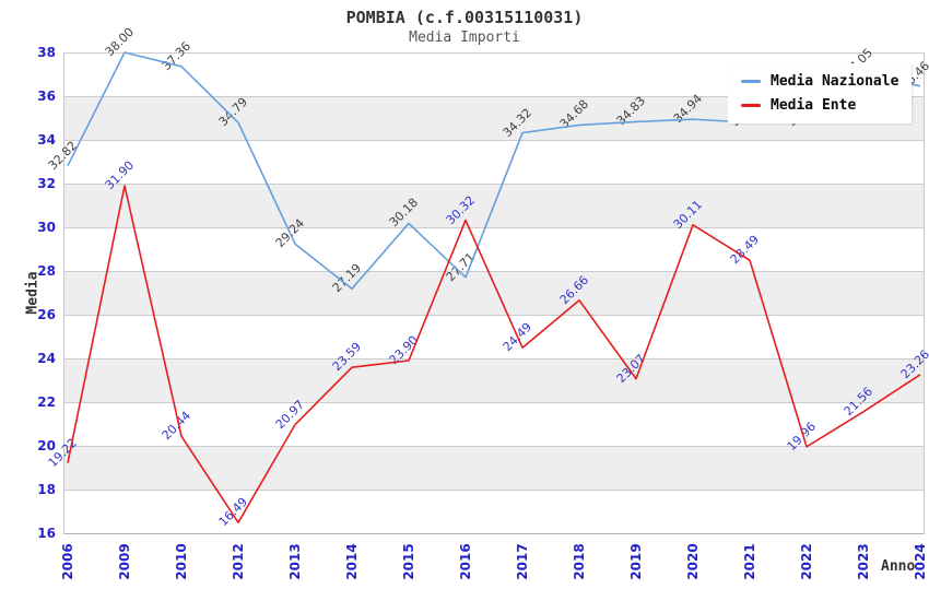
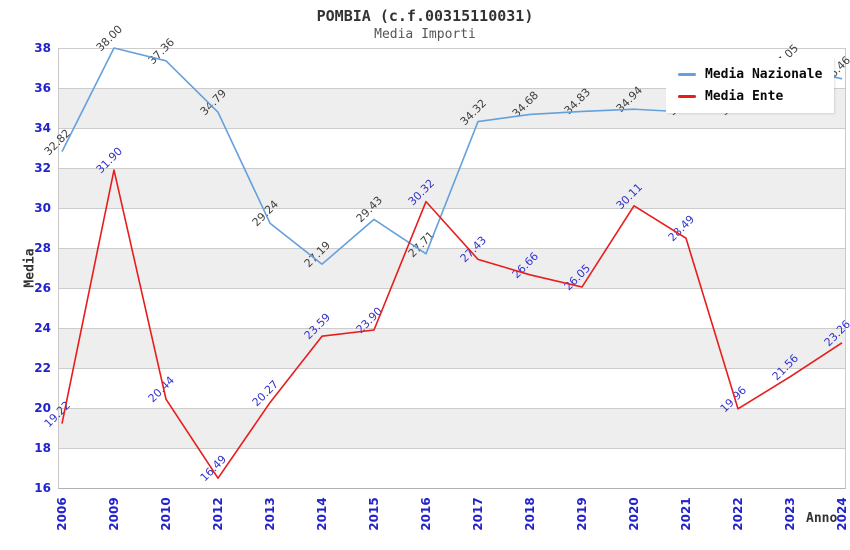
Media Ente/2013: 20.97 -> 20.27
Media Nazionale/2015: 30.18 -> 29.43
Media Ente/2017: 24.49 -> 27.43
Media Ente/2019: 23.07 -> 26.05
